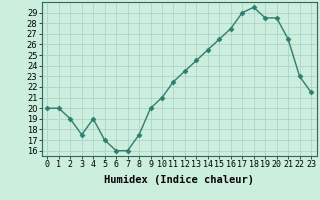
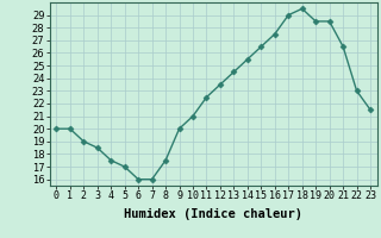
3: 17.5 -> 18.5
4: 19.0 -> 17.5
